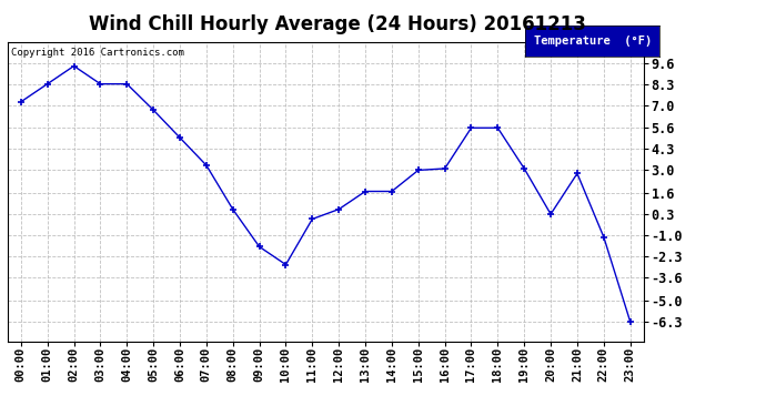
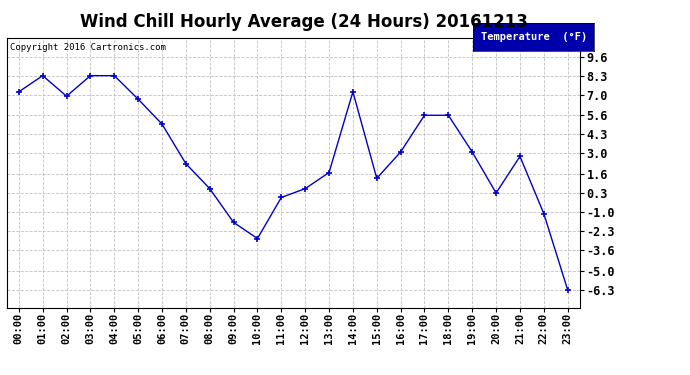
02:00: 9.4 -> 6.9
07:00: 3.3 -> 2.3
14:00: 1.7 -> 7.2
15:00: 3.0 -> 1.3
